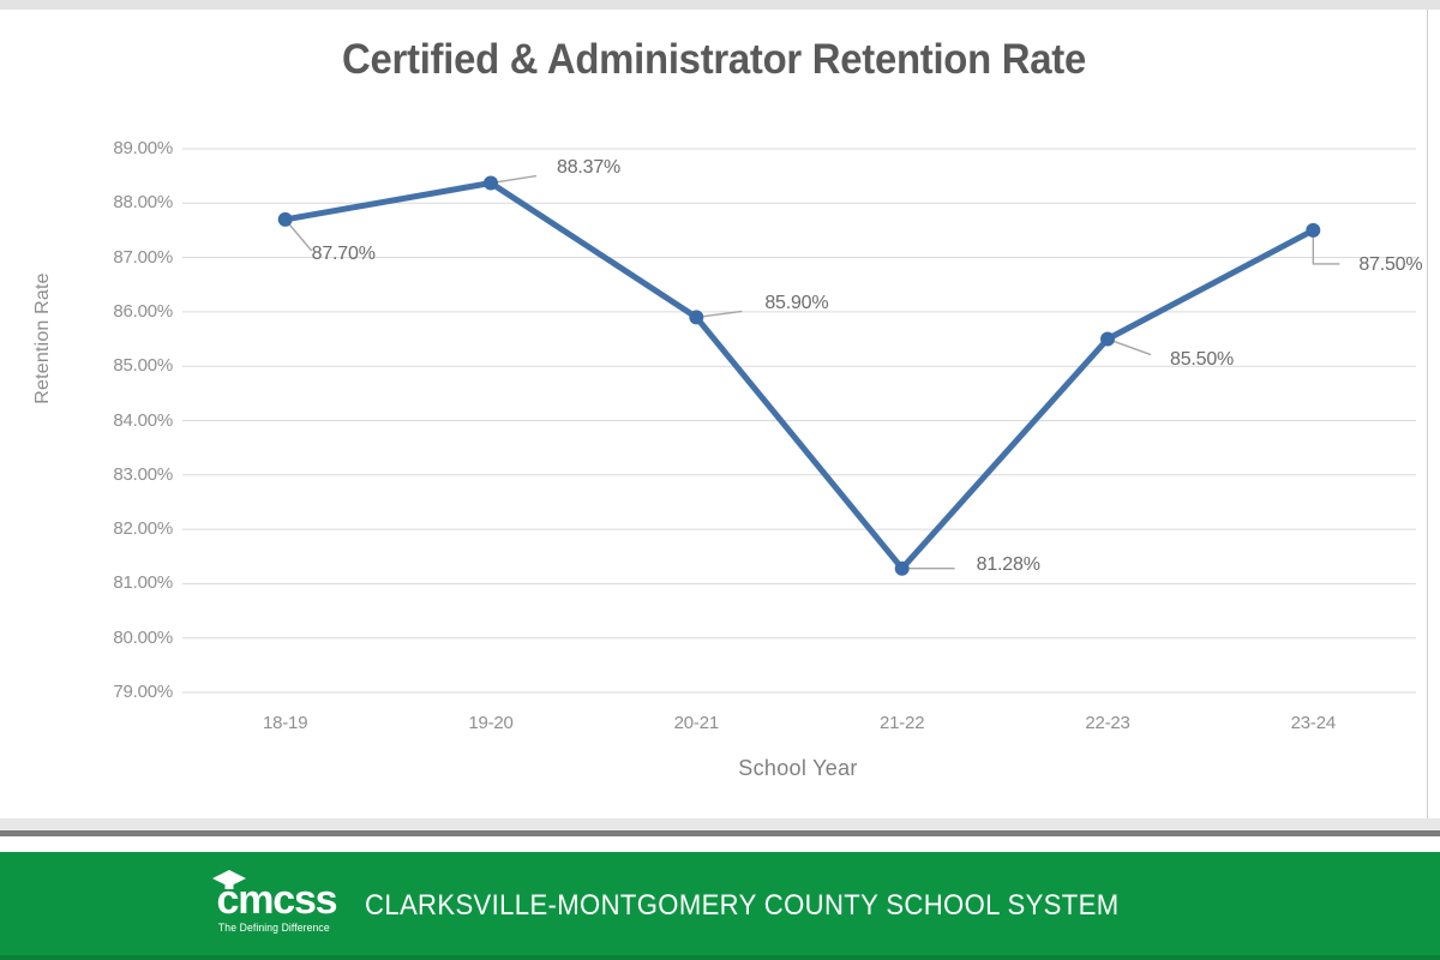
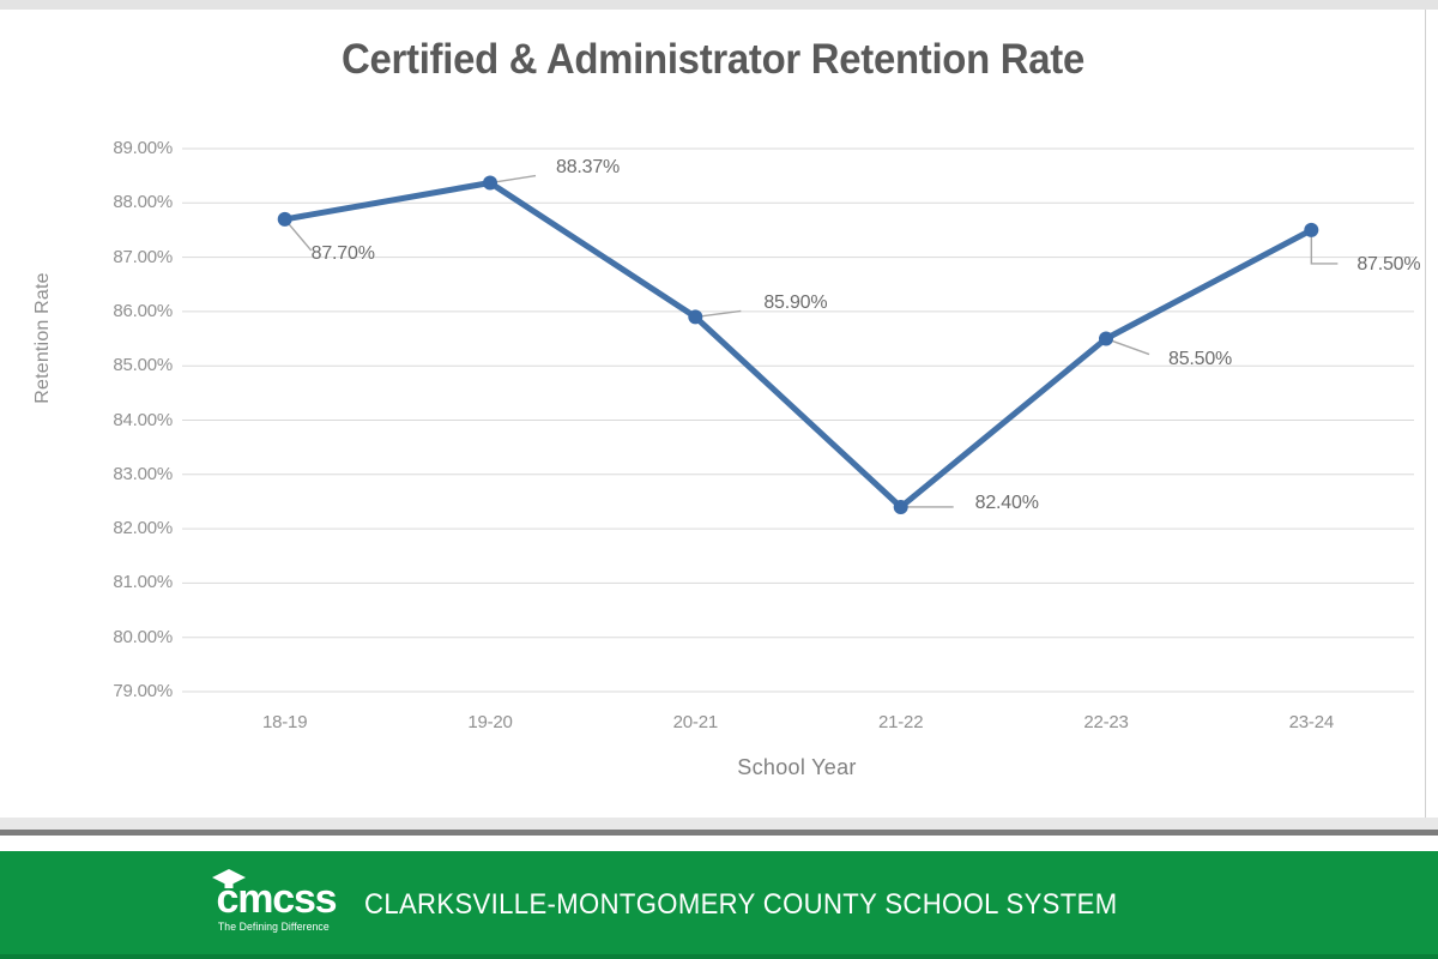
21-22: 81.28% -> 82.40%
